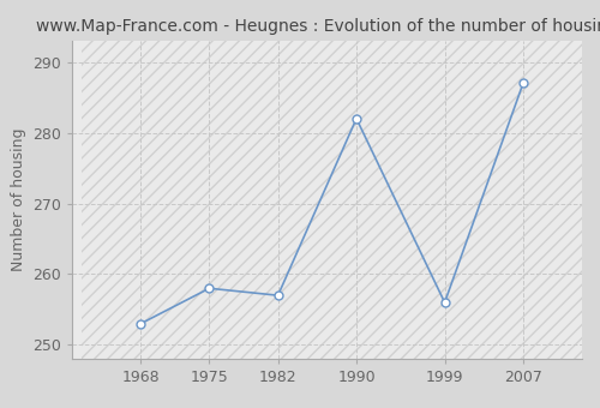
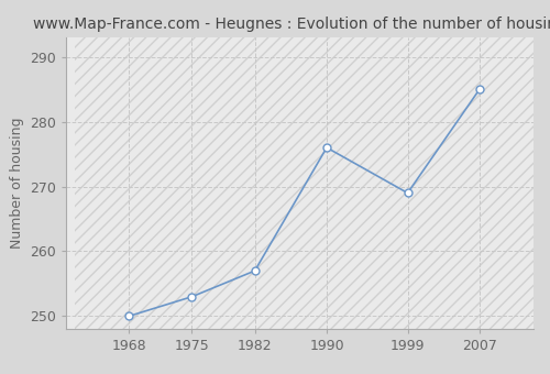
1968: 253 -> 250
1975: 258 -> 253
1990: 282 -> 276
1999: 256 -> 269
2007: 287 -> 285
